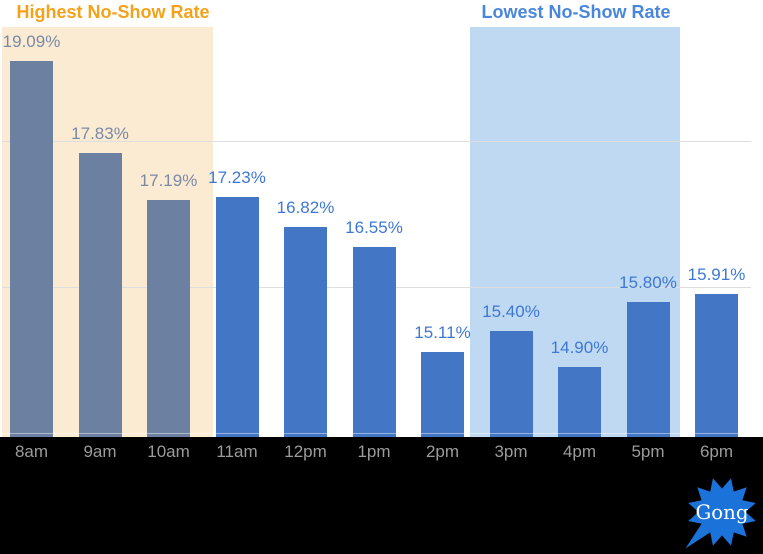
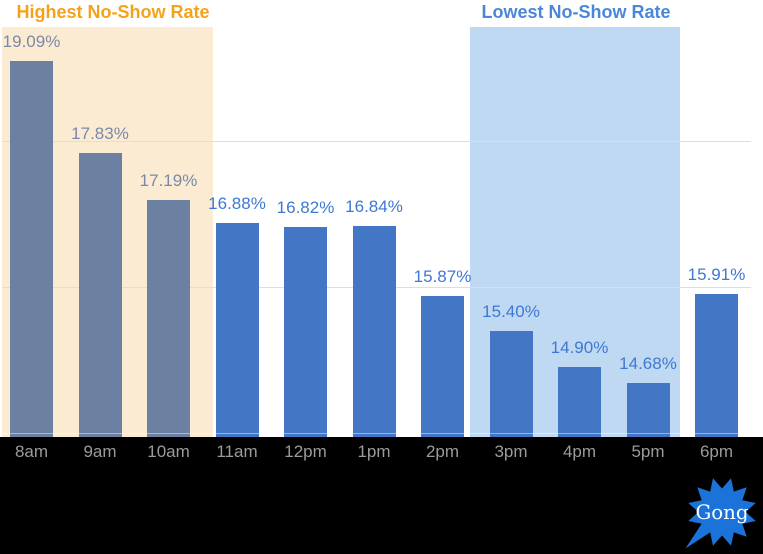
11am: 17.23% -> 16.88%
1pm: 16.55% -> 16.84%
2pm: 15.11% -> 15.87%
5pm: 15.80% -> 14.68%
